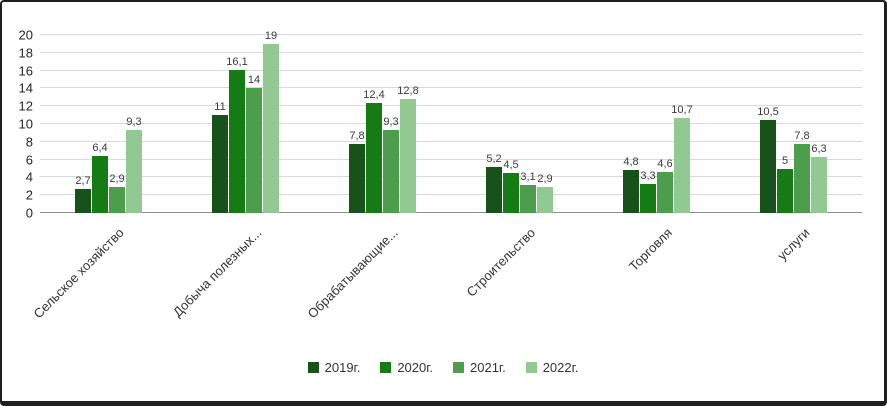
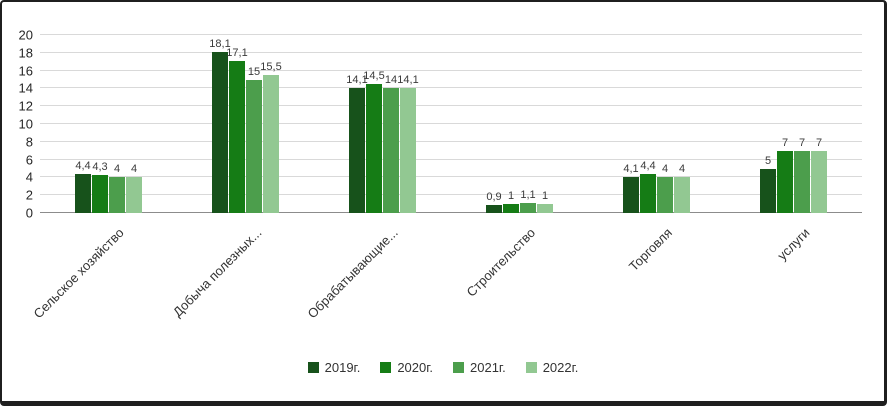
2019г./Сельское хозяйство: 2,7 -> 4,4
2020г./Сельское хозяйство: 6,4 -> 4,3
2021г./Сельское хозяйство: 2,9 -> 4
2022г./Сельское хозяйство: 9,3 -> 4
2019г./Добыча полезных...: 11 -> 18,1
2020г./Добыча полезных...: 16,1 -> 17,1
2021г./Добыча полезных...: 14 -> 15
2022г./Добыча полезных...: 19 -> 15,5
2019г./Обрабатывающие...: 7,8 -> 14,1
2020г./Обрабатывающие...: 12,4 -> 14,5
2021г./Обрабатывающие...: 9,3 -> 14
2022г./Обрабатывающие...: 12,8 -> 14,1
2019г./Строительство: 5,2 -> 0,9
2020г./Строительство: 4,5 -> 1
2021г./Строительство: 3,1 -> 1,1
2022г./Строительство: 2,9 -> 1
2019г./Торговля: 4,8 -> 4,1
2020г./Торговля: 3,3 -> 4,4
2021г./Торговля: 4,6 -> 4
2022г./Торговля: 10,7 -> 4
2019г./услуги: 10,5 -> 5
2020г./услуги: 5 -> 7
2021г./услуги: 7,8 -> 7
2022г./услуги: 6,3 -> 7
